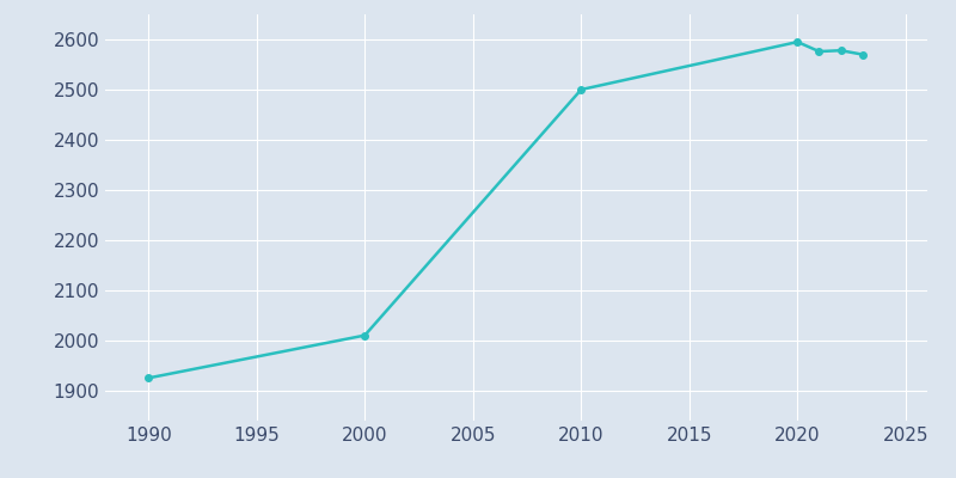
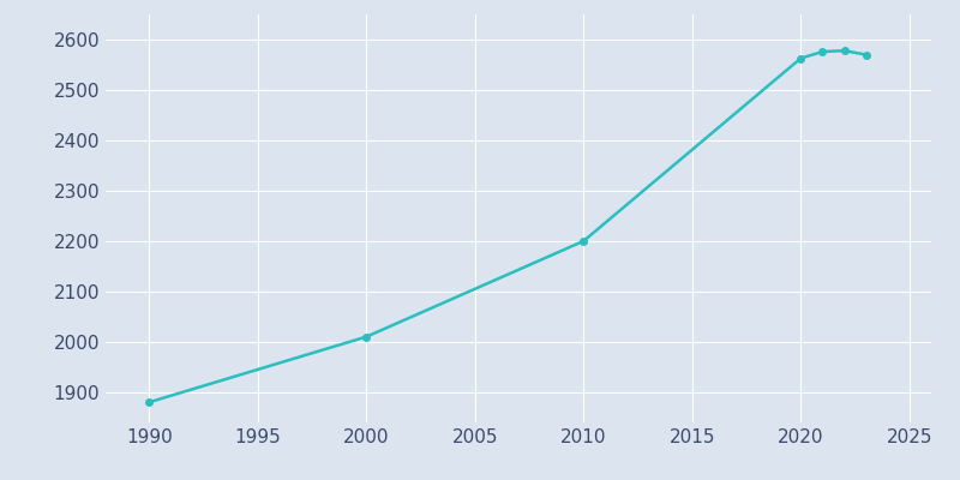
1990: 1925 -> 1880
2010: 2500 -> 2200
2020: 2595 -> 2563
